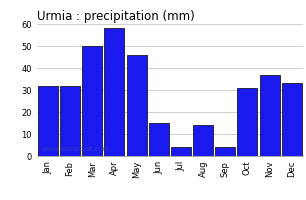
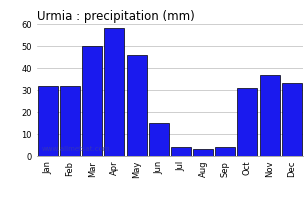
Aug: 14 -> 3
